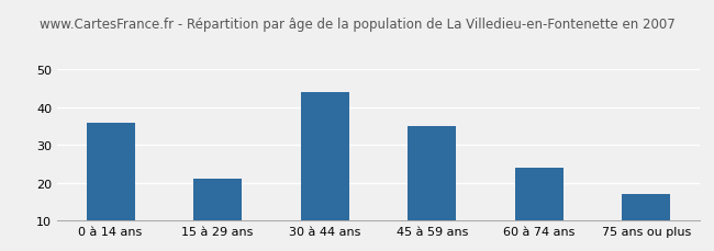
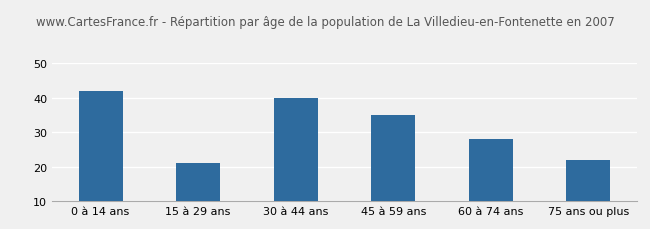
0 à 14 ans: 36 -> 42
30 à 44 ans: 44 -> 40
60 à 74 ans: 24 -> 28
75 ans ou plus: 17 -> 22
